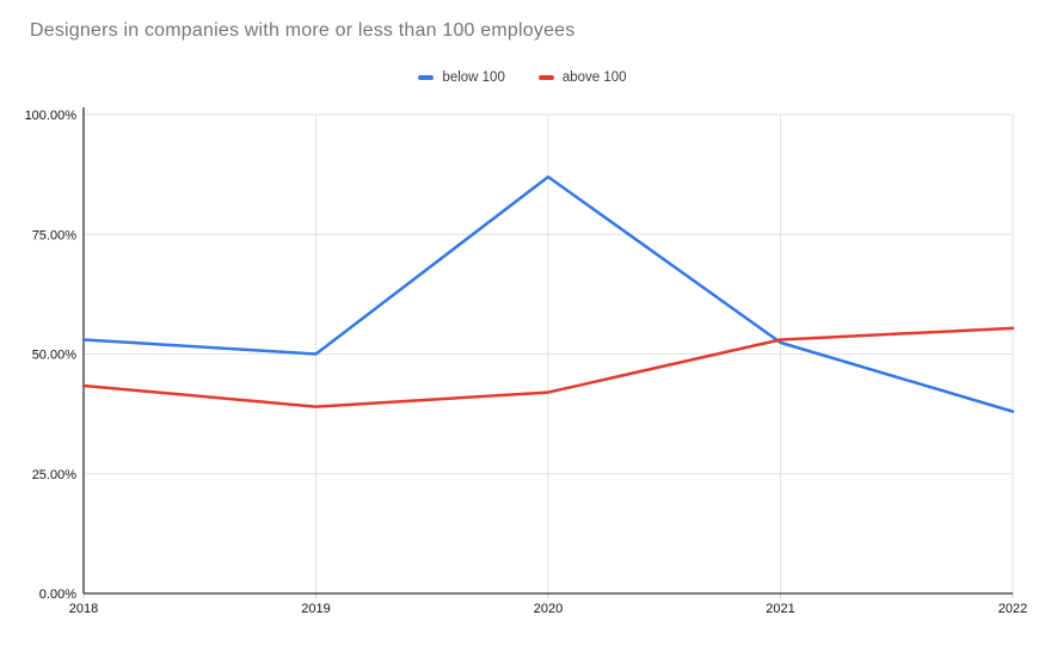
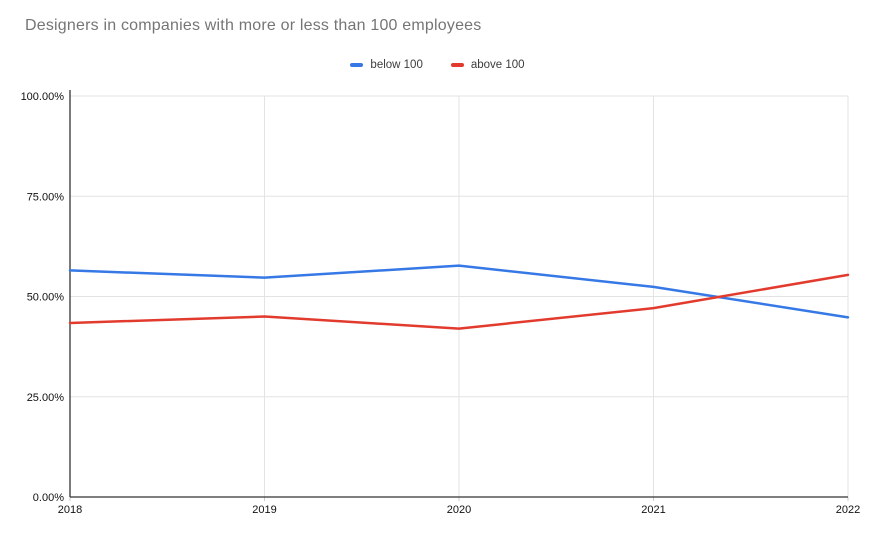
below 100/2018: 53% -> 56%
below 100/2019: 50% -> 55%
above 100/2019: 39% -> 45%
below 100/2020: 87% -> 58%
above 100/2021: 53% -> 47%
below 100/2022: 38% -> 45%
